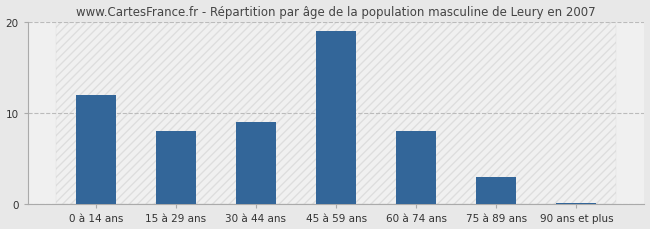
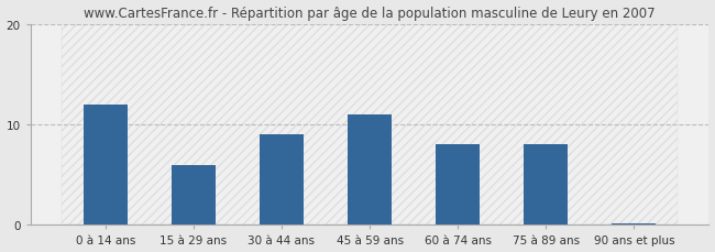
15 à 29 ans: 8.0 -> 6.0
45 à 59 ans: 19.0 -> 11.0
75 à 89 ans: 3.0 -> 8.0
